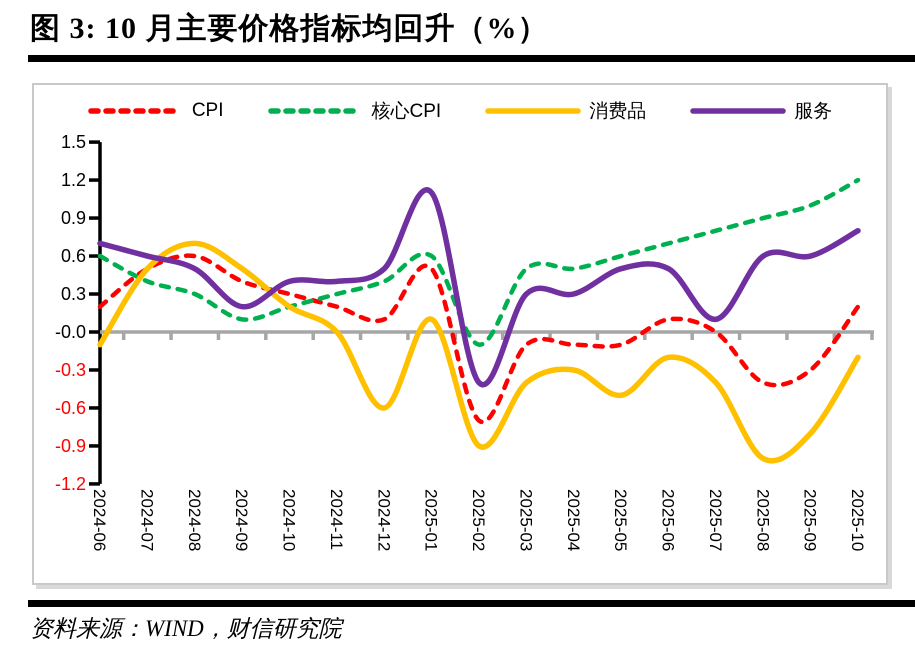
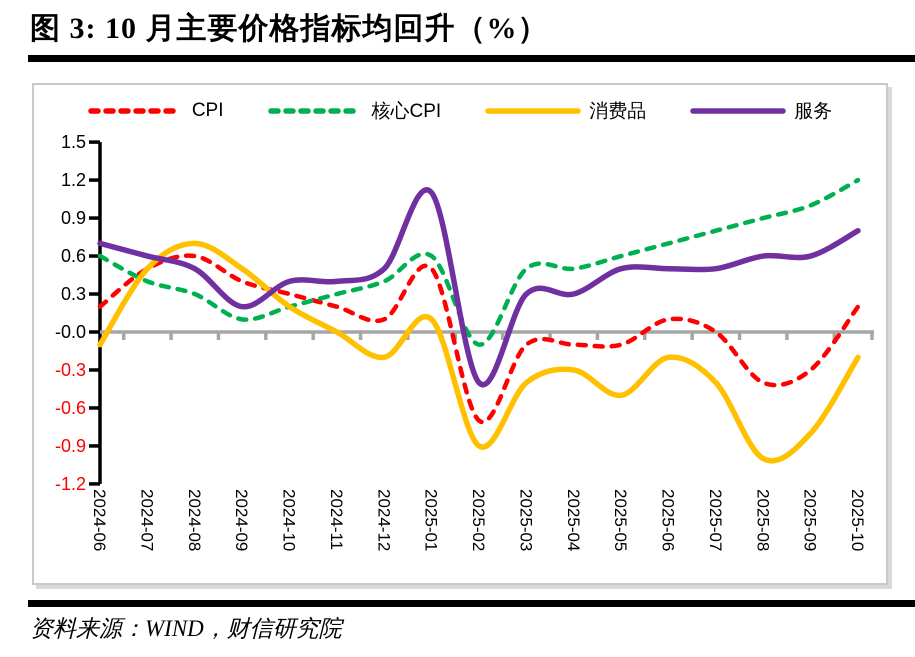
消费品/2024-12: -0.6 -> -0.2
服务/2025-07: 0.1 -> 0.5
